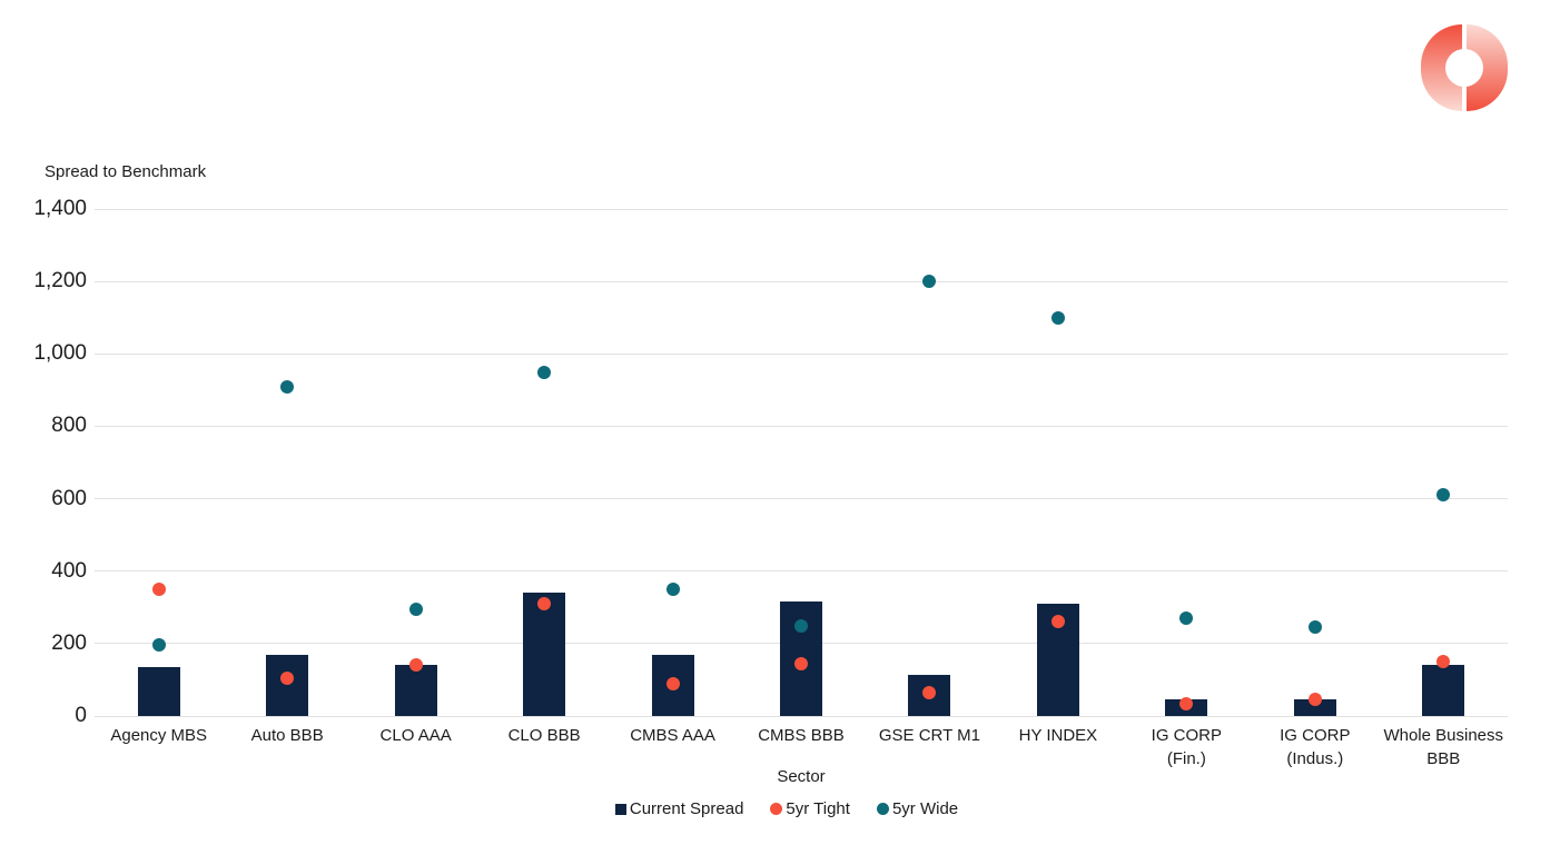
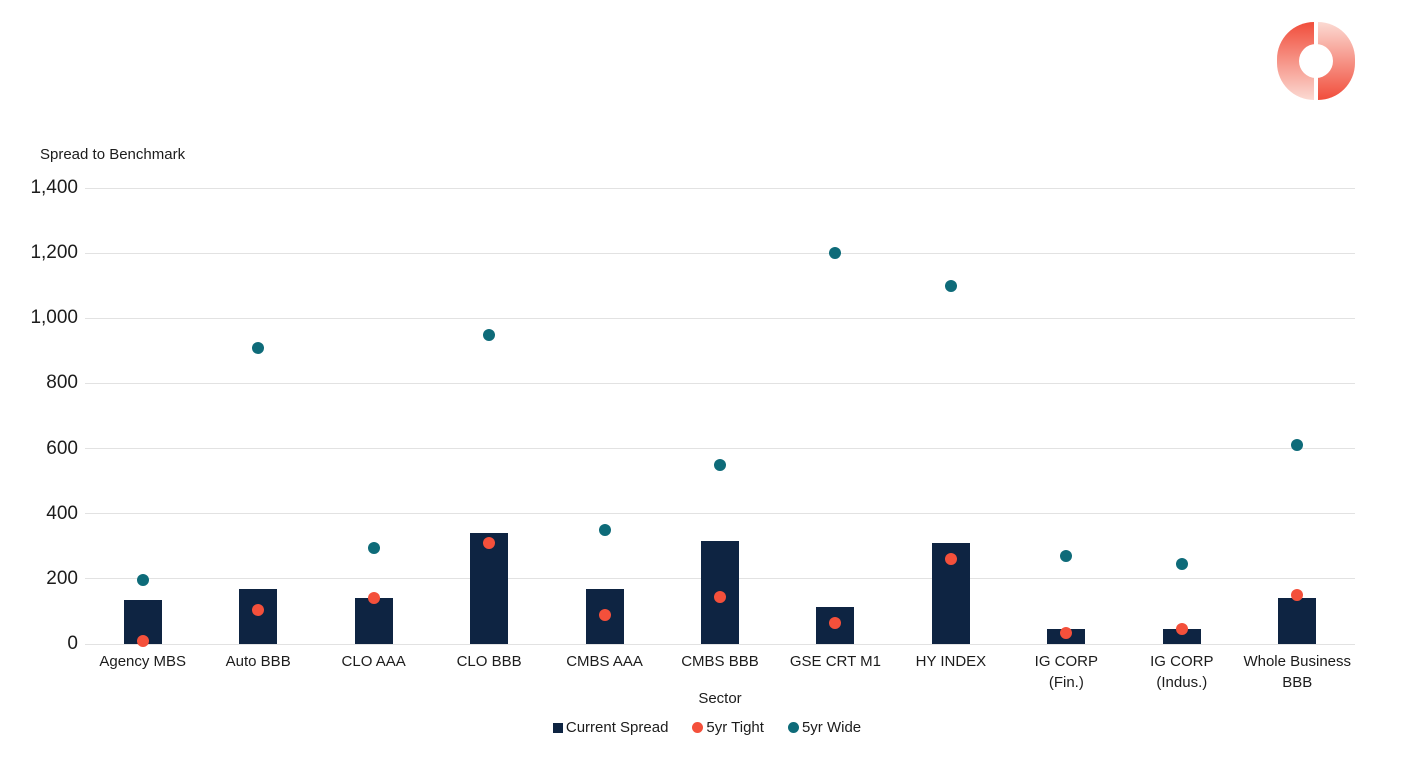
5yr Tight/Agency MBS: 350 -> 10
5yr Wide/CMBS BBB: 250 -> 550
